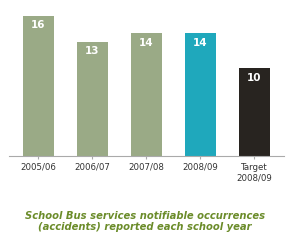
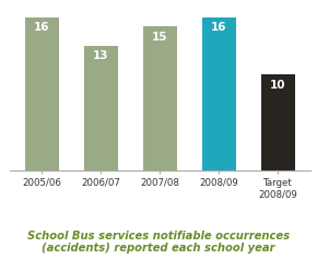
2007/08: 14 -> 15
2008/09: 14 -> 16
